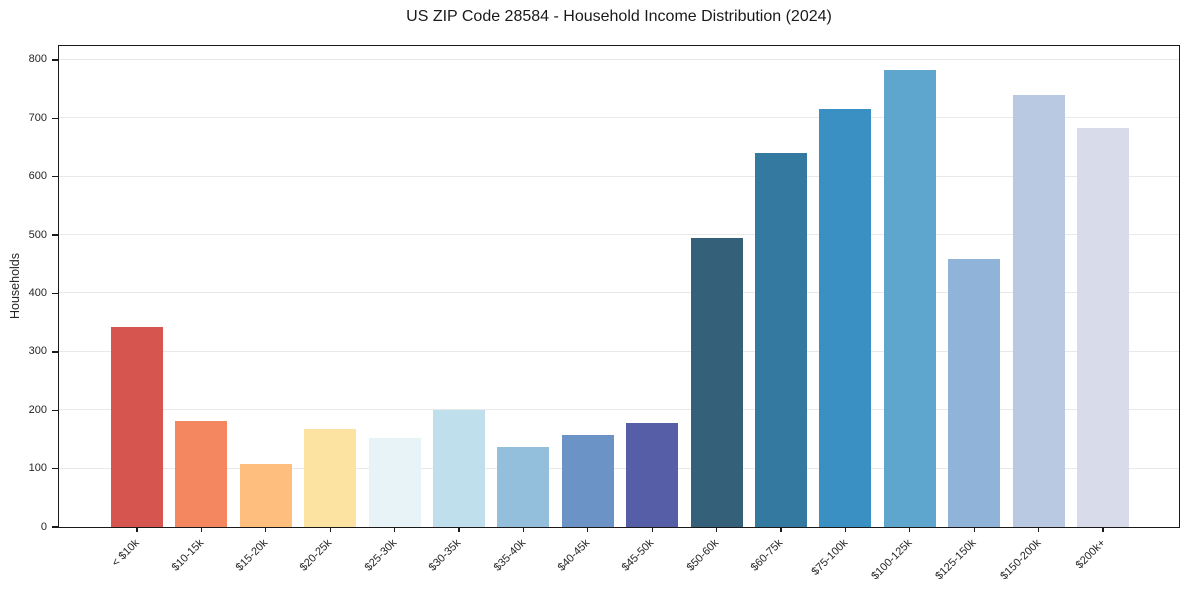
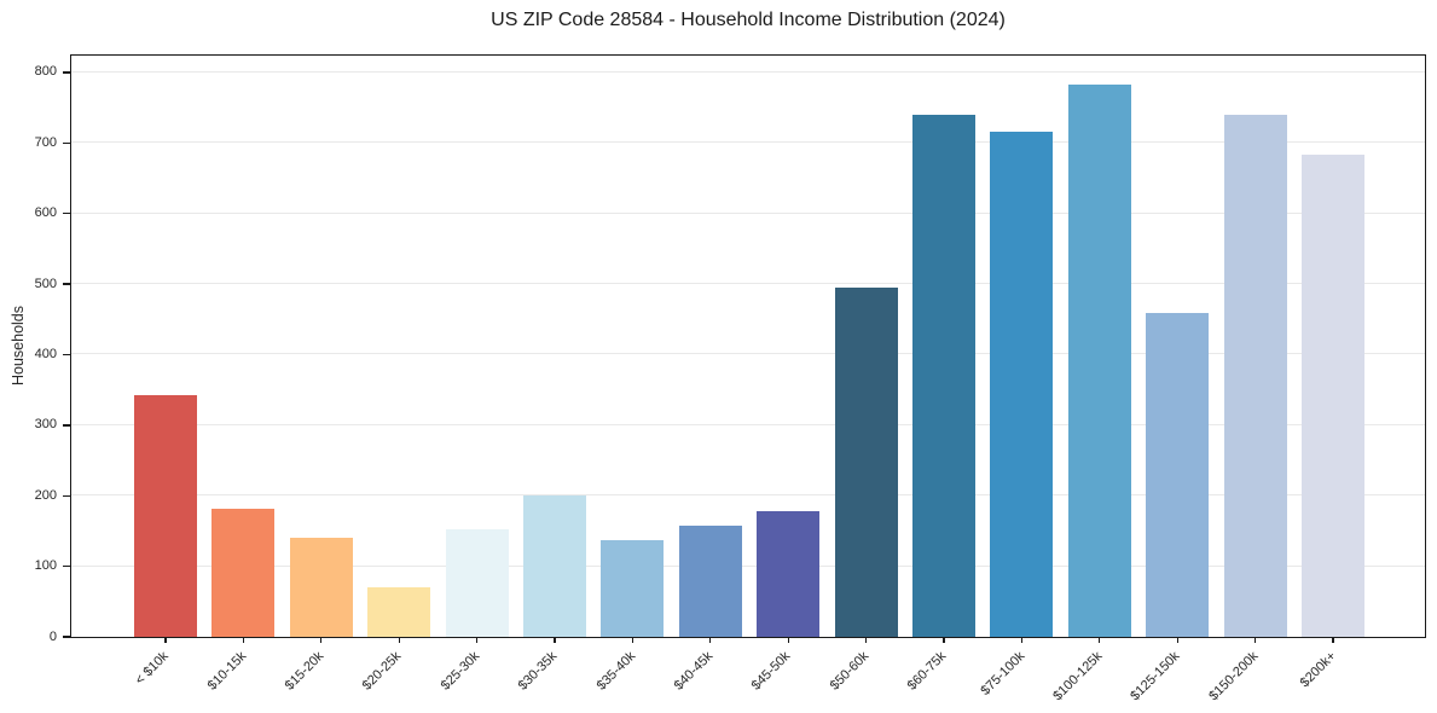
$15-20k: 110 -> 140
$20-25k: 170 -> 70
$60-75k: 640 -> 740
